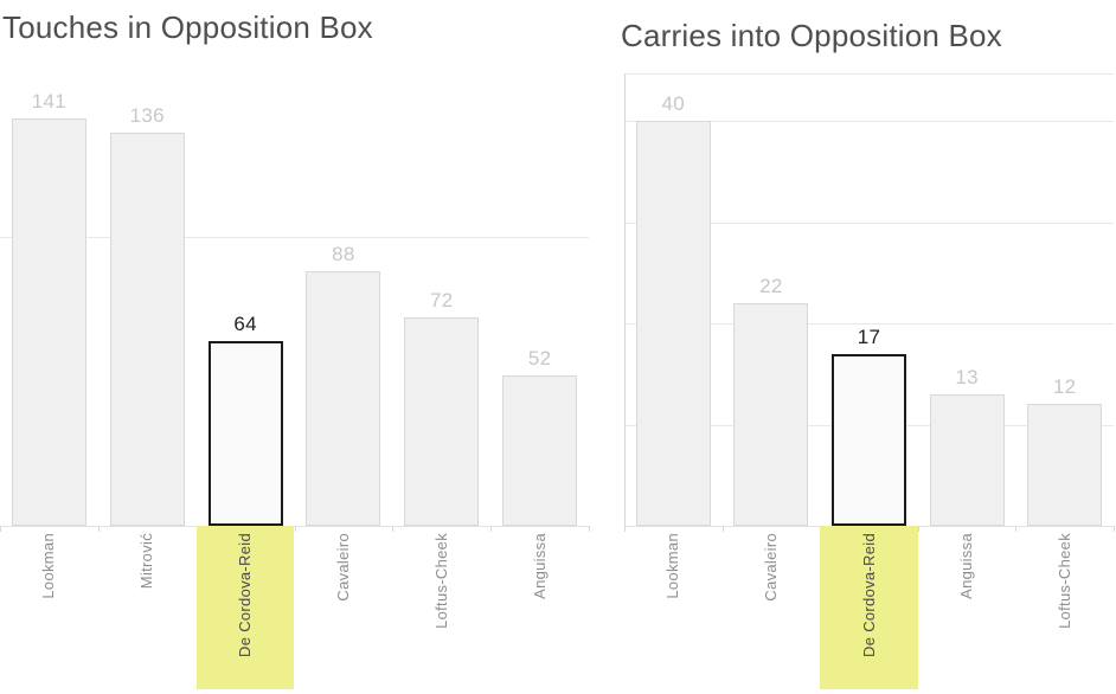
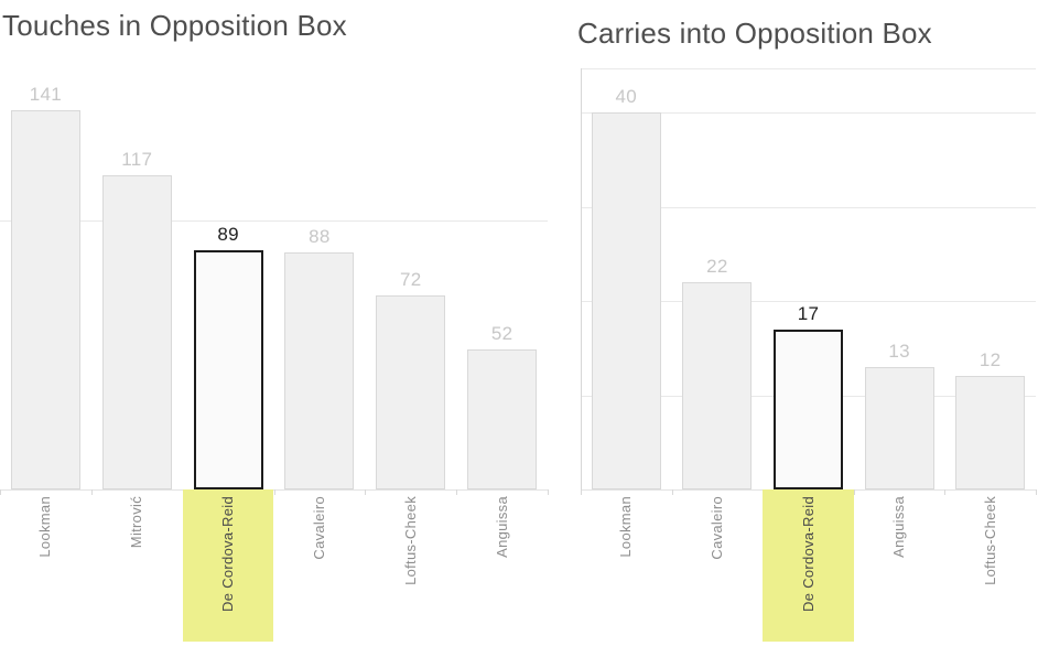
Touches in Opposition Box/Mitrović: 136 -> 117
Touches in Opposition Box/De Cordova-Reid: 64 -> 89
